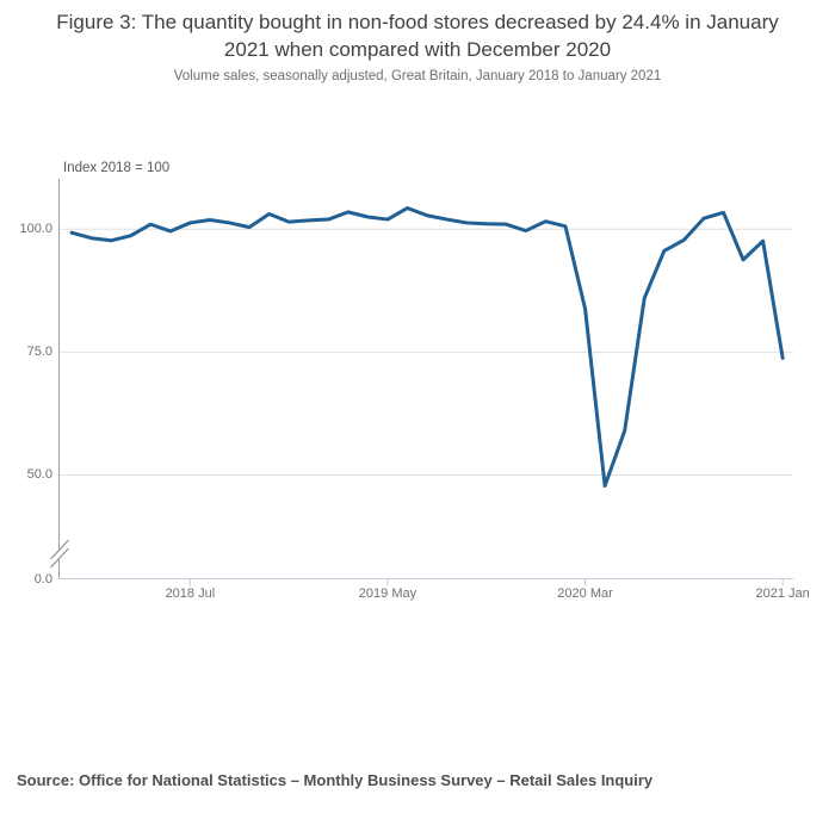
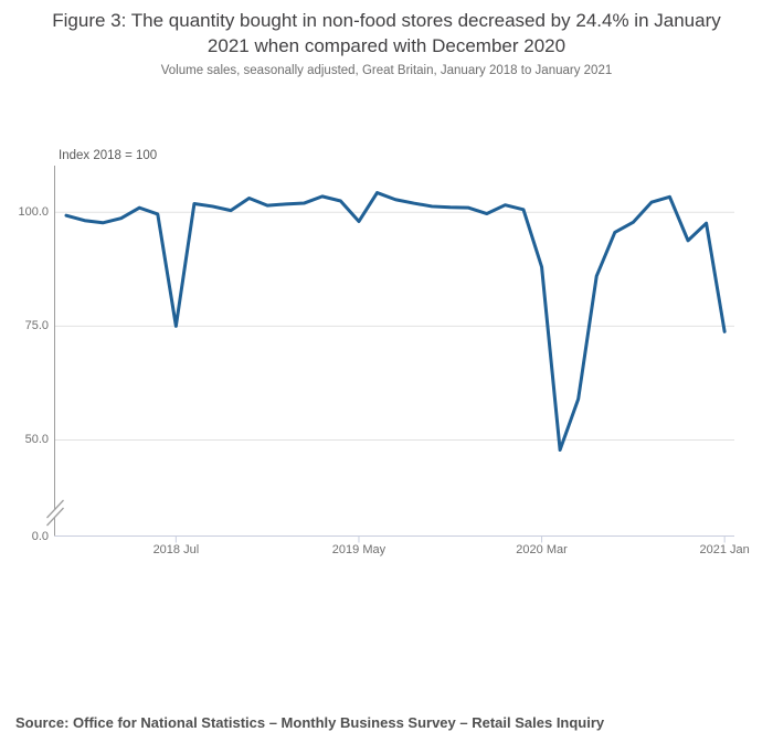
2018 Jul: 101 -> 75
2019 May: 102 -> 98
2020 Mar: 84 -> 88
